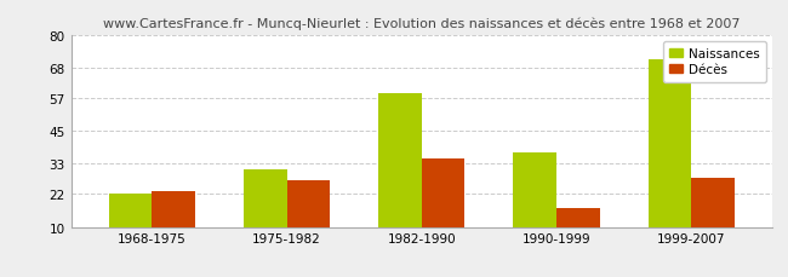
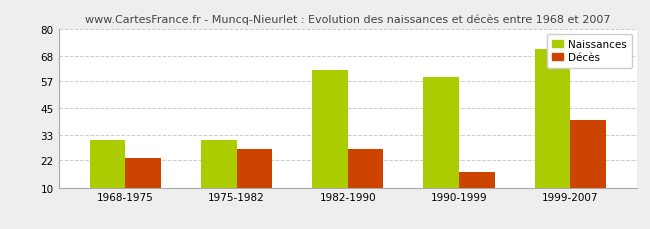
Naissances/1968-1975: 22 -> 31
Naissances/1982-1990: 59 -> 62
Décès/1982-1990: 35 -> 27
Naissances/1990-1999: 37 -> 59
Décès/1999-2007: 28 -> 40
